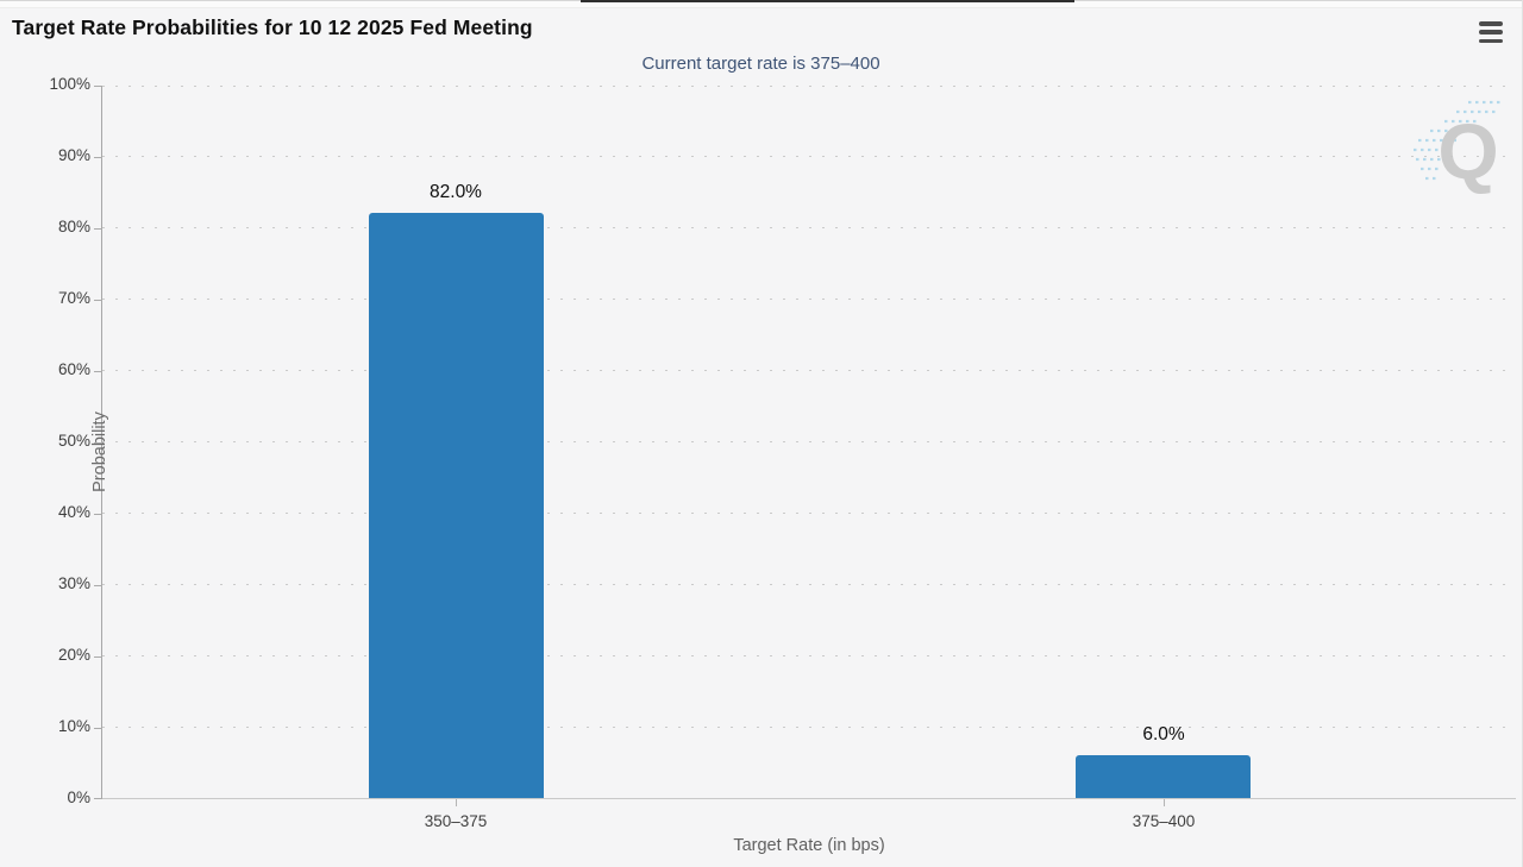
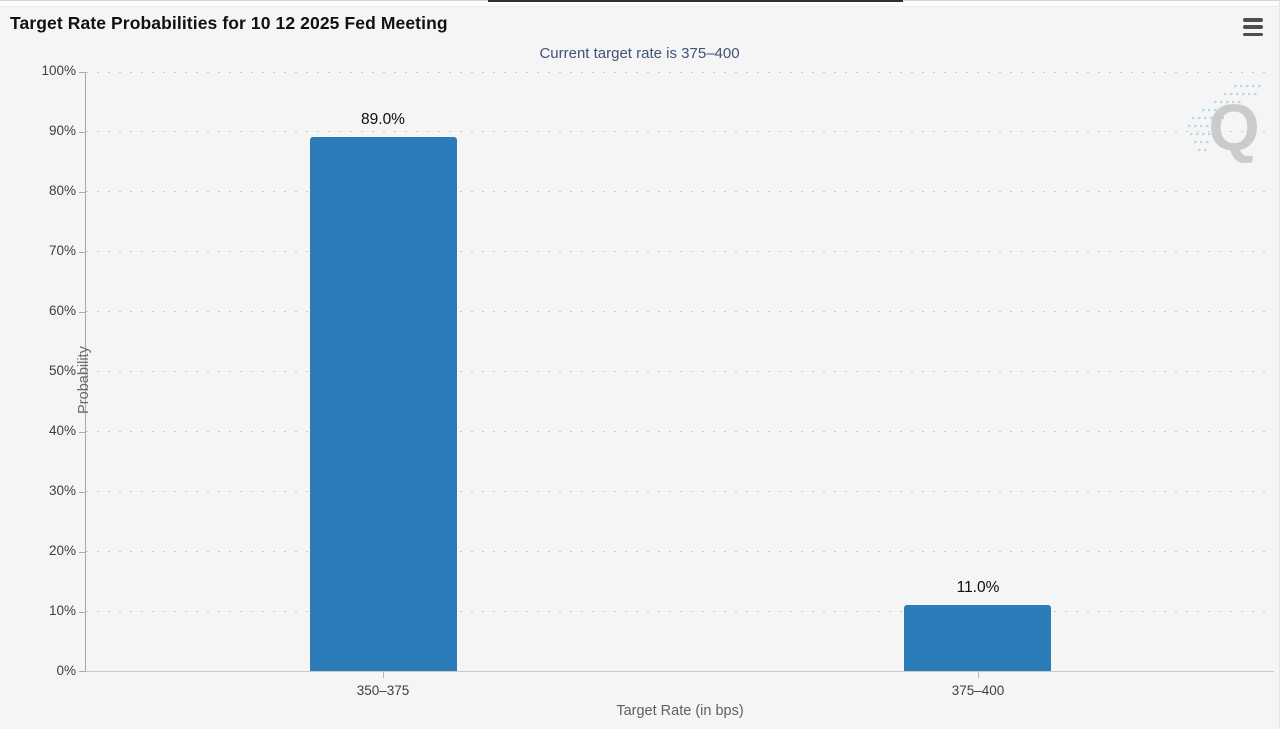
350–375: 82.0% -> 89.0%
375–400: 6.0% -> 11.0%
